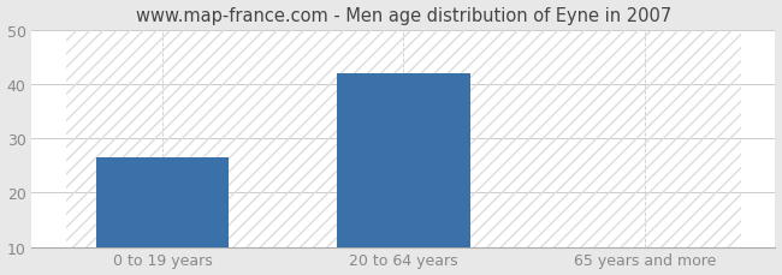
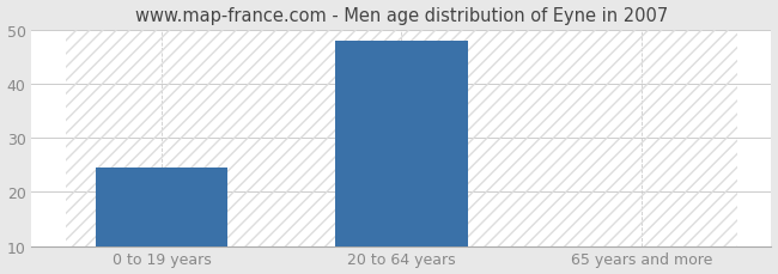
0 to 19 years: 26.5 -> 24.5
20 to 64 years: 42.0 -> 48.0
